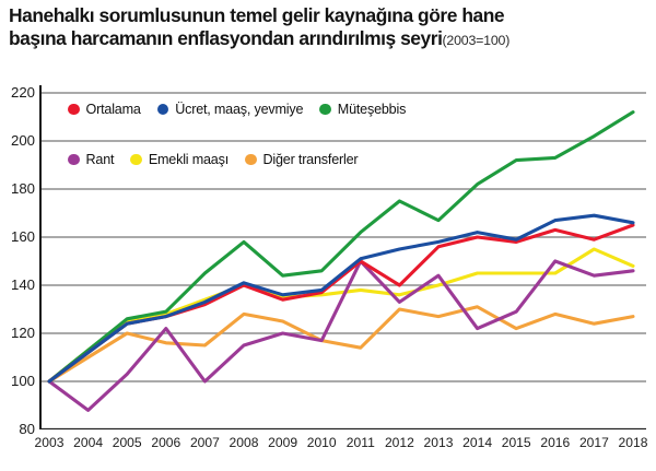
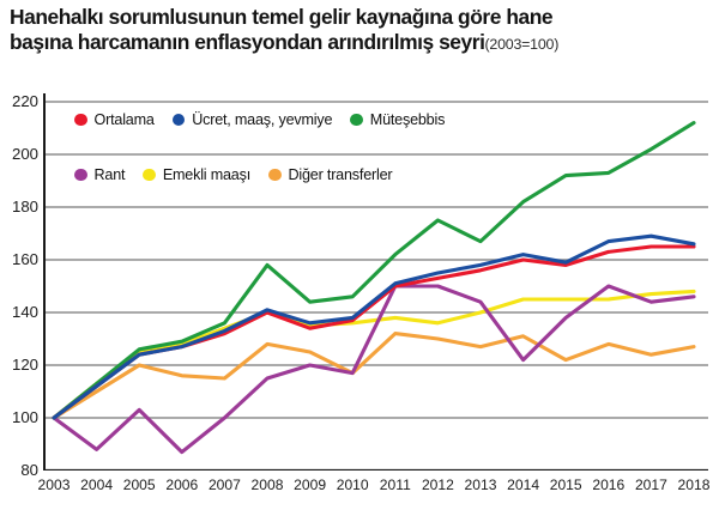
Rant/2006: 122 -> 87
Müteşebbis/2007: 145 -> 136
Diğer transferler/2011: 114 -> 132
Ortalama/2012: 140 -> 153
Rant/2012: 133 -> 150
Rant/2015: 129 -> 138
Ortalama/2017: 159 -> 165
Emekli maaşı/2017: 155 -> 147
